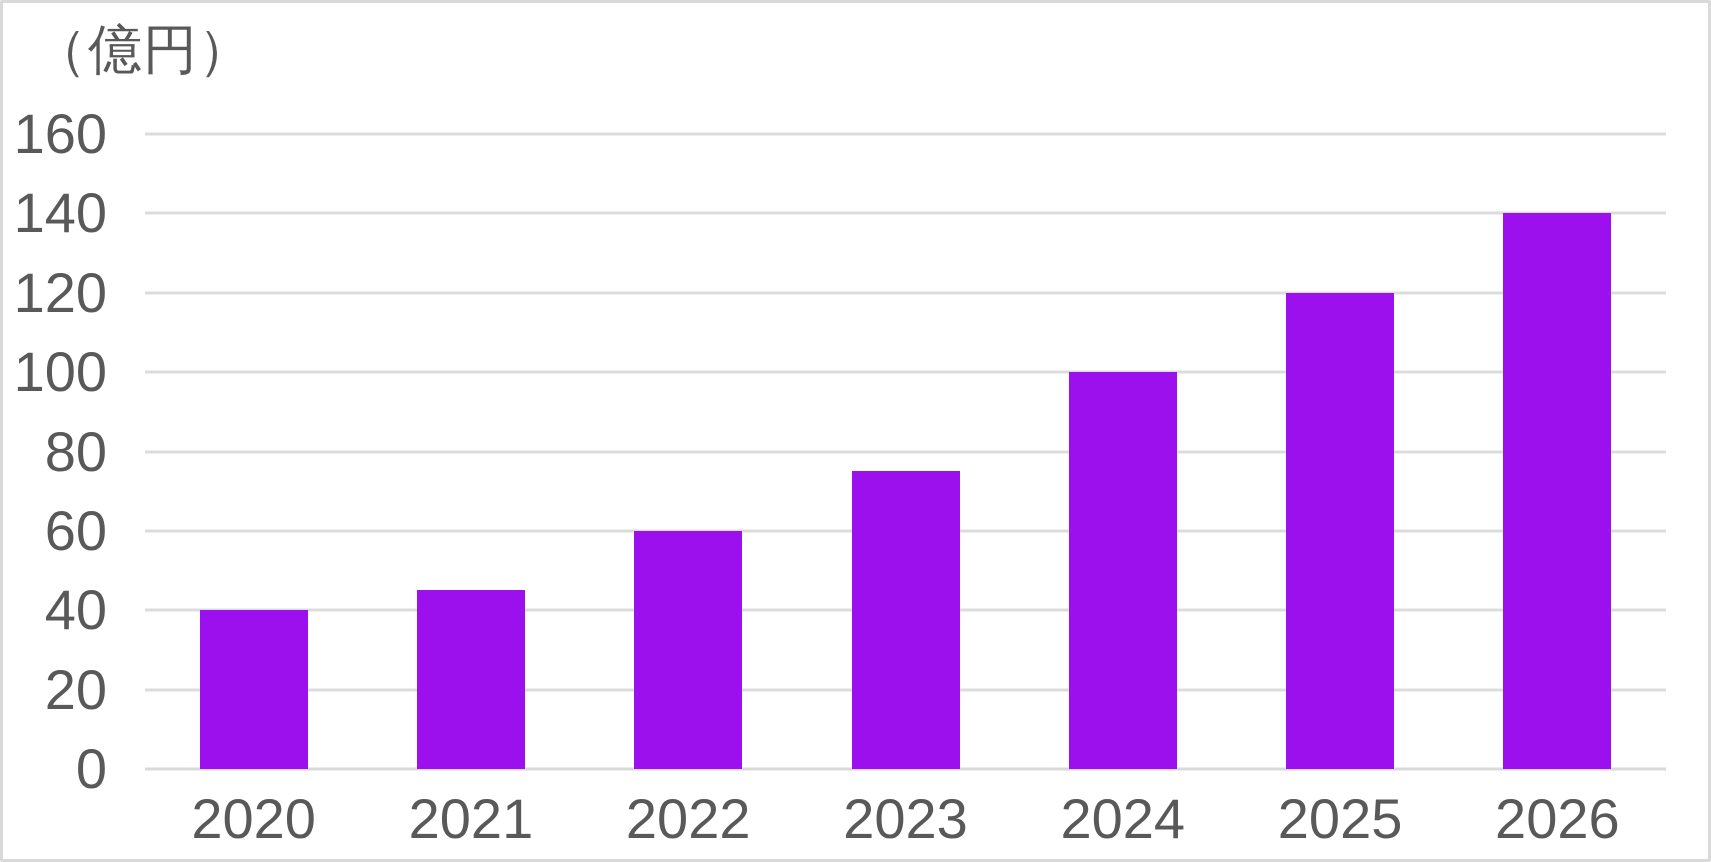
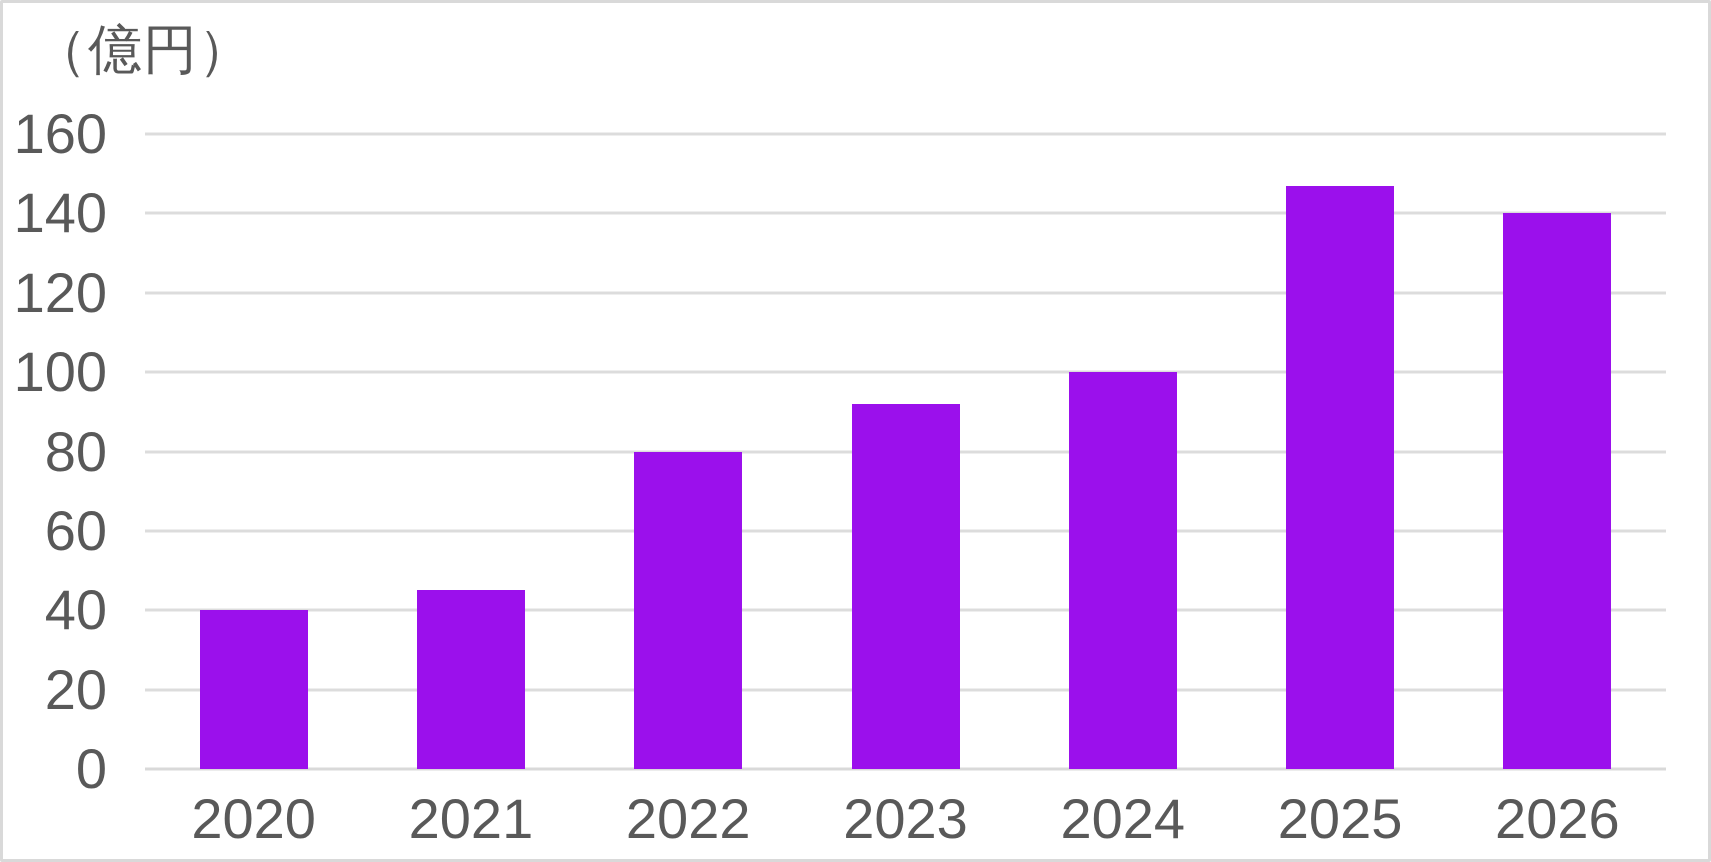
2022: 60 -> 80
2023: 75 -> 92
2025: 120 -> 147
